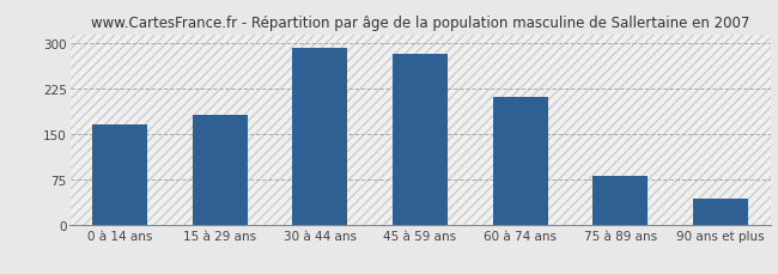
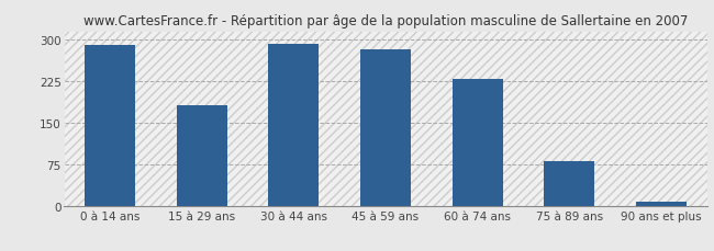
0 à 14 ans: 166 -> 291
60 à 74 ans: 212 -> 229
90 ans et plus: 42 -> 7
